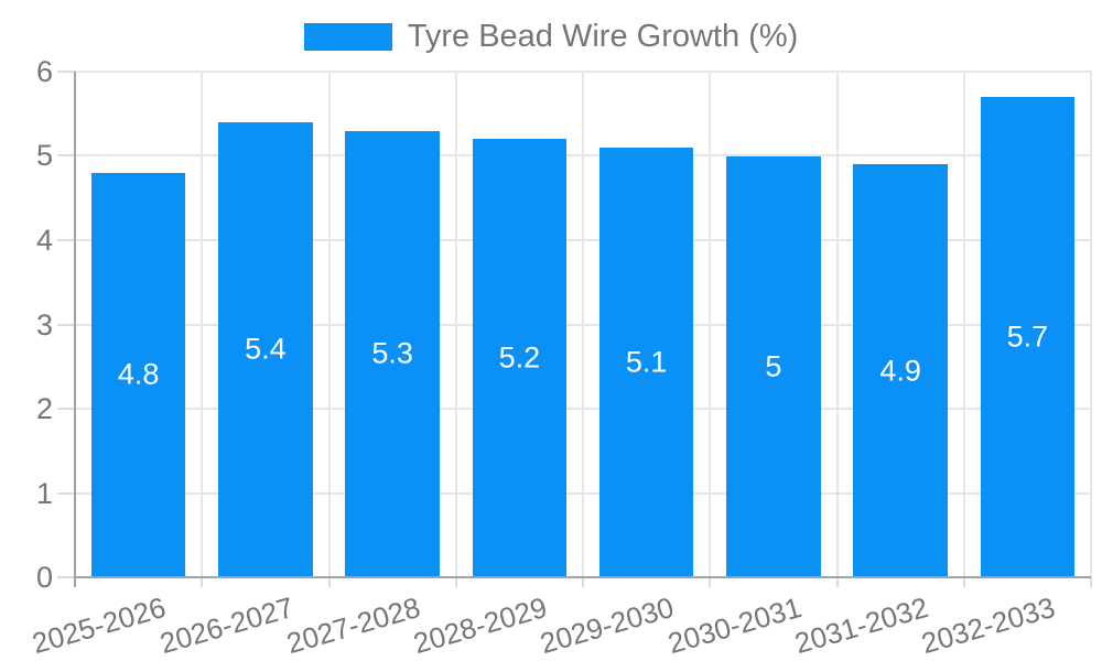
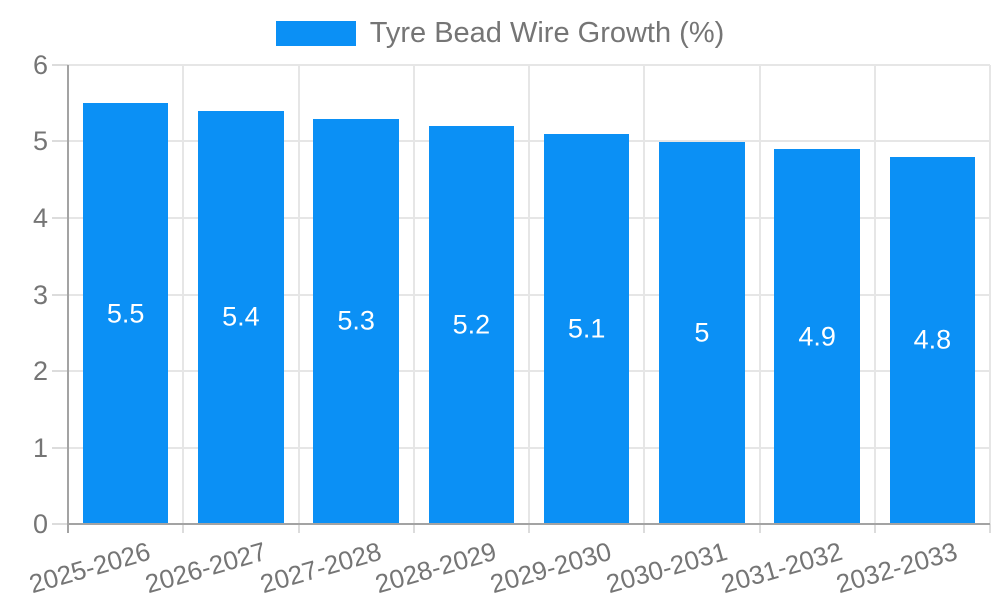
2025-2026: 4.8 -> 5.5
2032-2033: 5.7 -> 4.8
